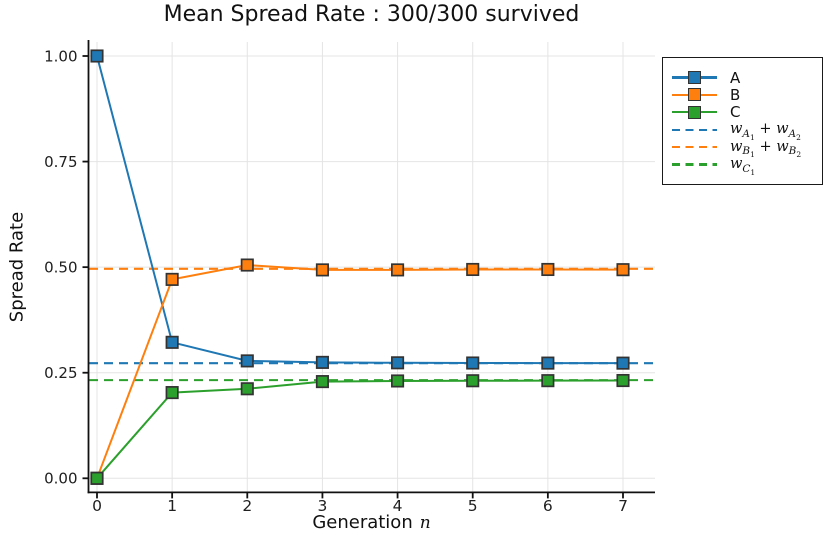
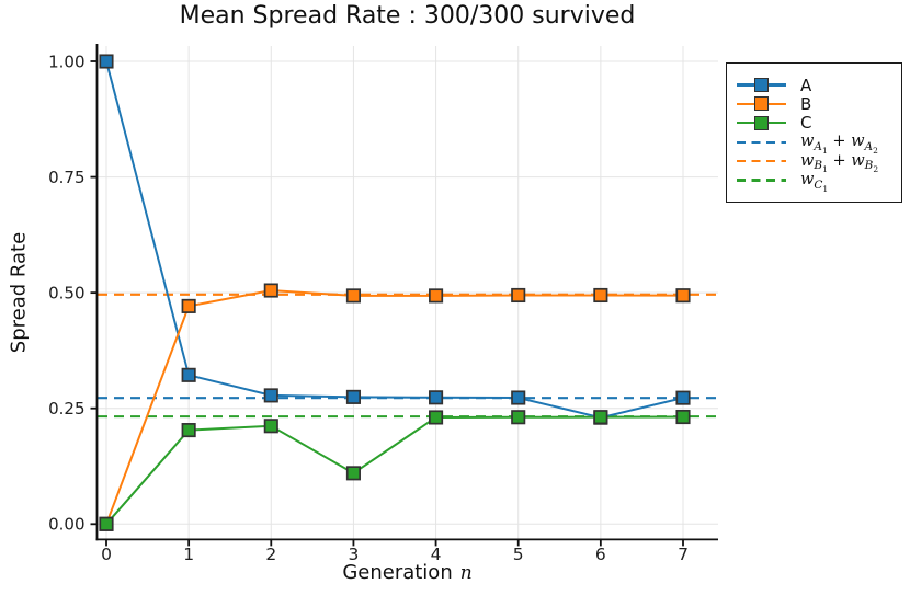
C/3: 0.23 -> 0.11
A/6: 0.27 -> 0.23
